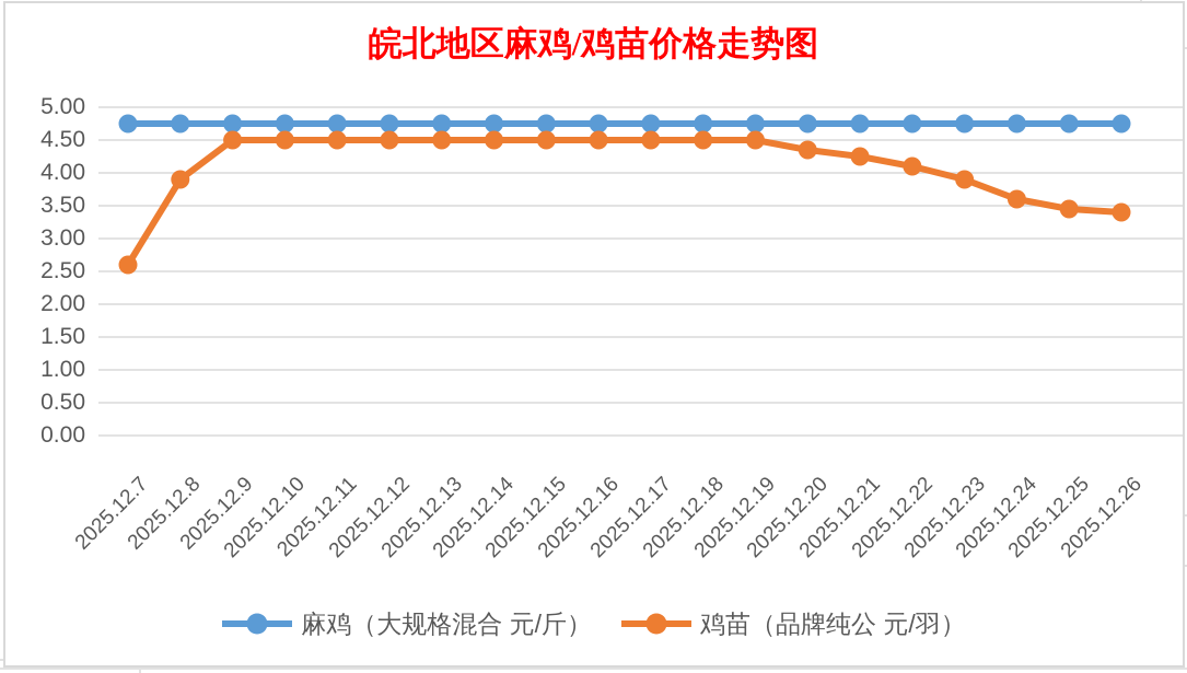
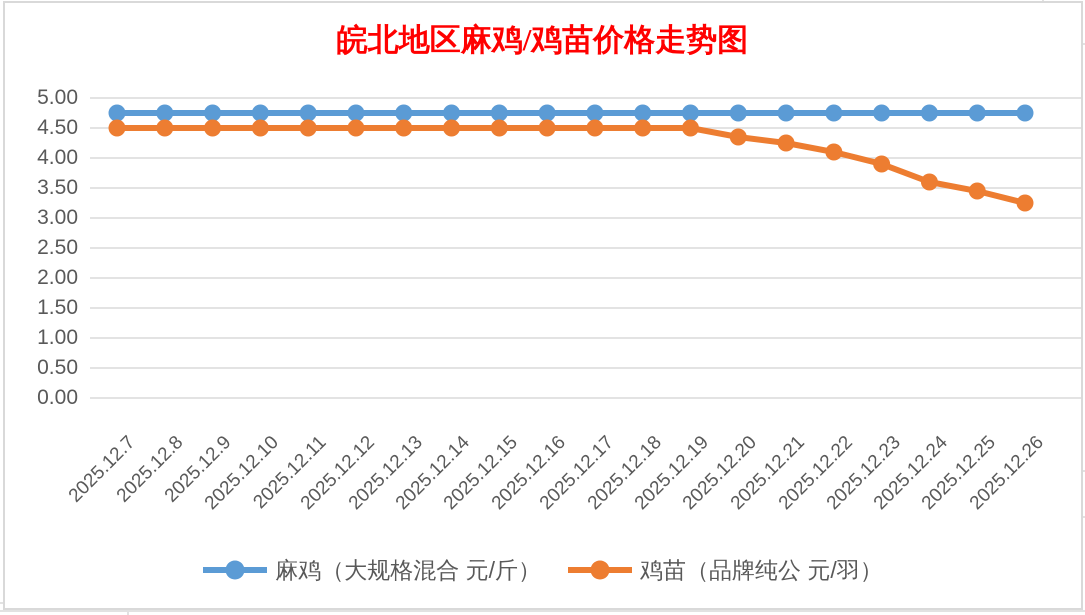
鸡苗（品牌纯公 元/羽）/2025.12.7: 2.6 -> 4.5
鸡苗（品牌纯公 元/羽）/2025.12.8: 3.9 -> 4.5
鸡苗（品牌纯公 元/羽）/2025.12.26: 3.4 -> 3.2
